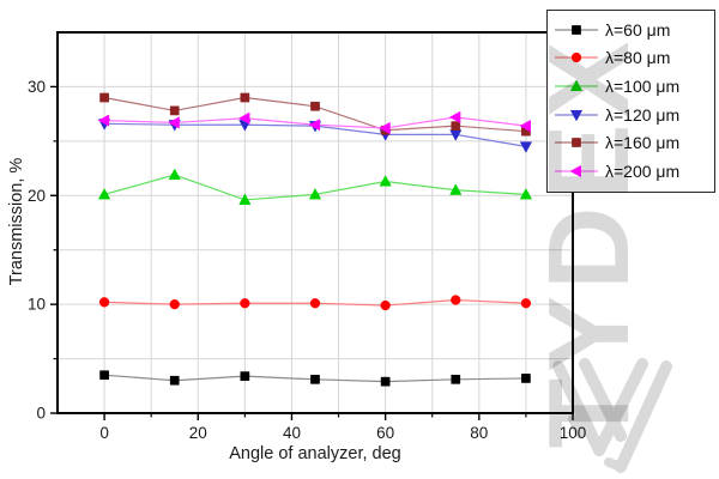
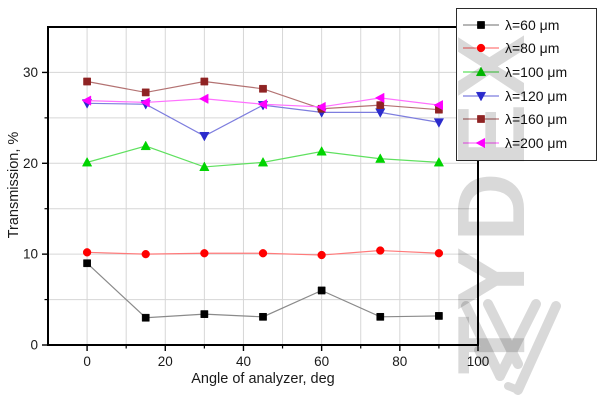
λ=60 μm/0: 4 -> 9
λ=120 μm/30: 26 -> 23
λ=60 μm/60: 3 -> 6
